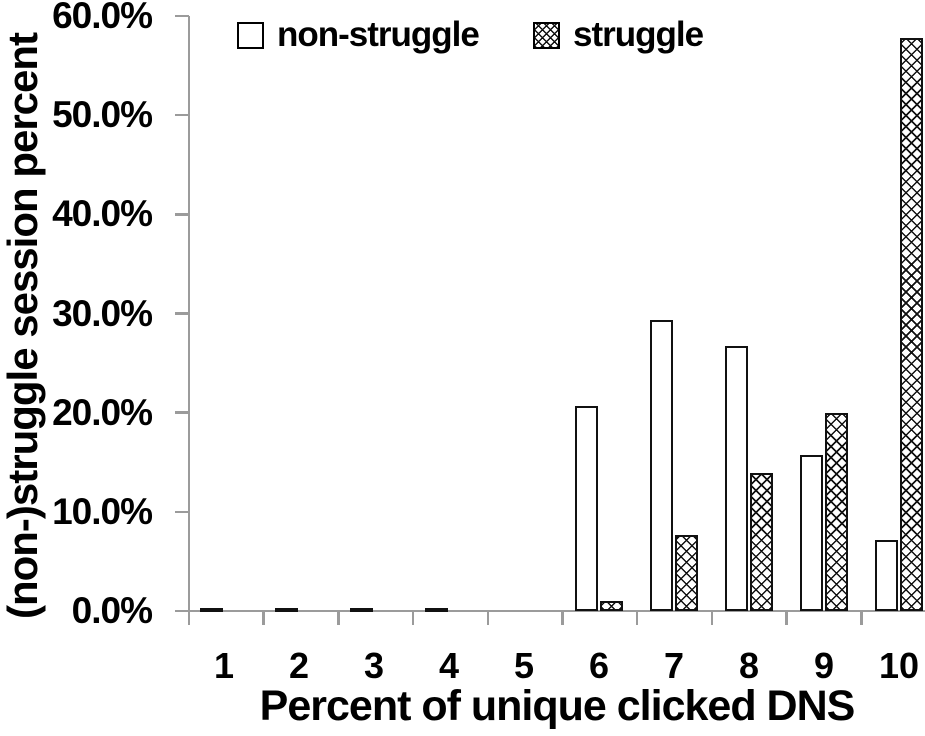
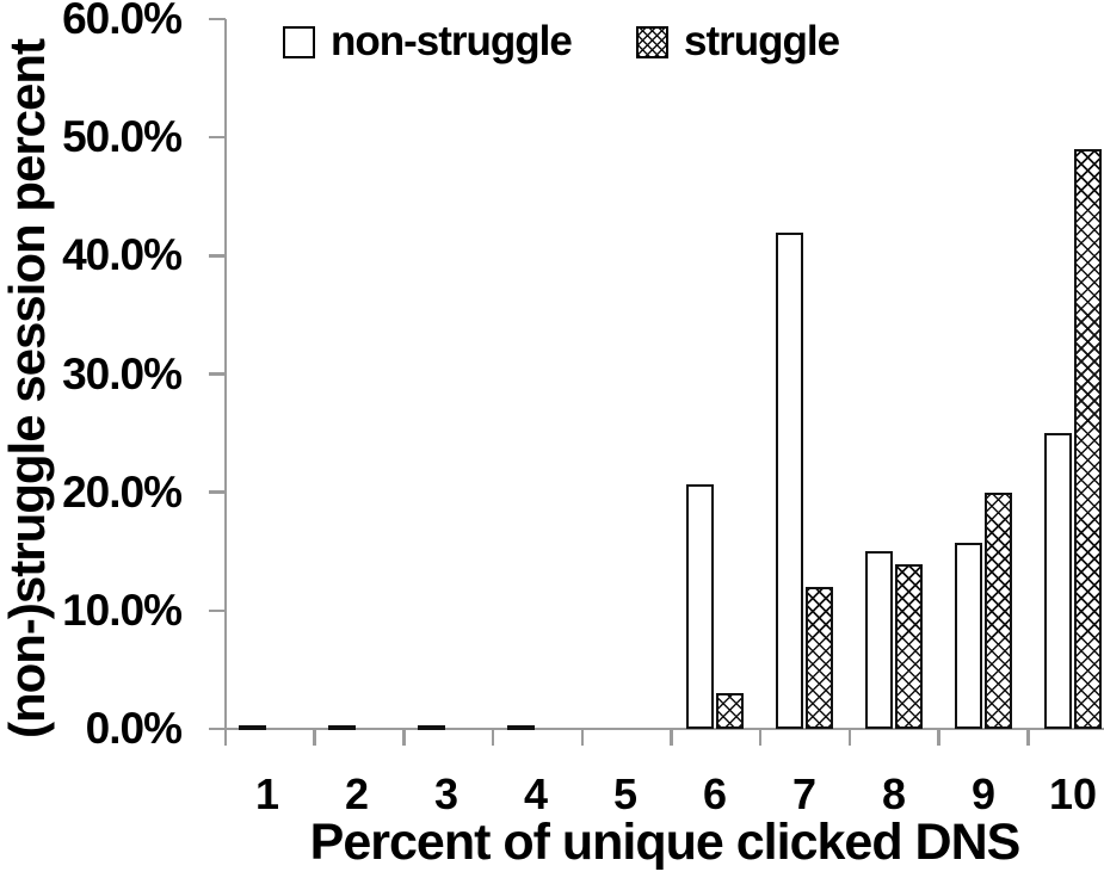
struggle/6: 1% -> 3%
non-struggle/7: 29% -> 42%
struggle/7: 8% -> 12%
non-struggle/8: 27% -> 15%
non-struggle/10: 7% -> 25%
struggle/10: 58% -> 49%
